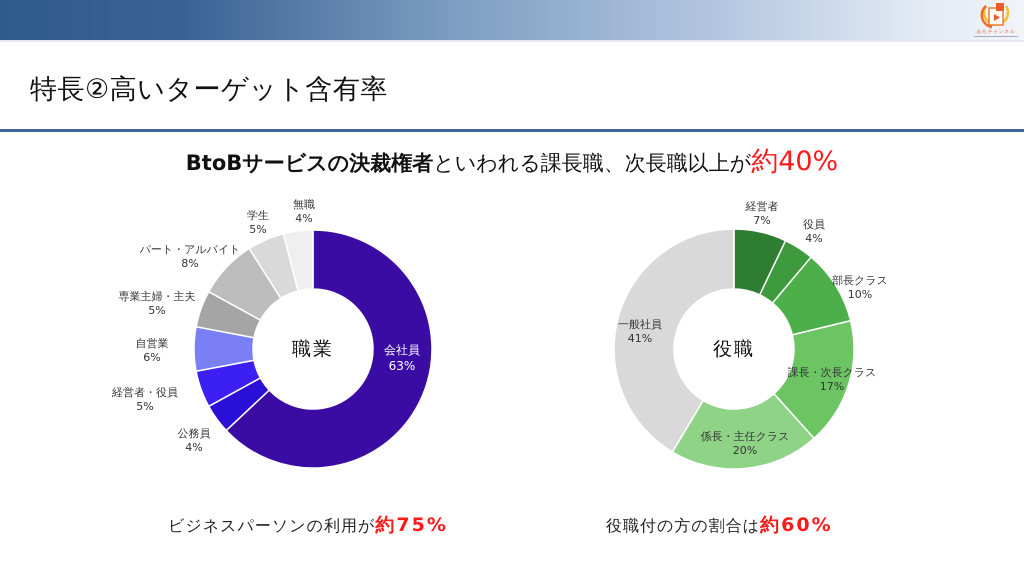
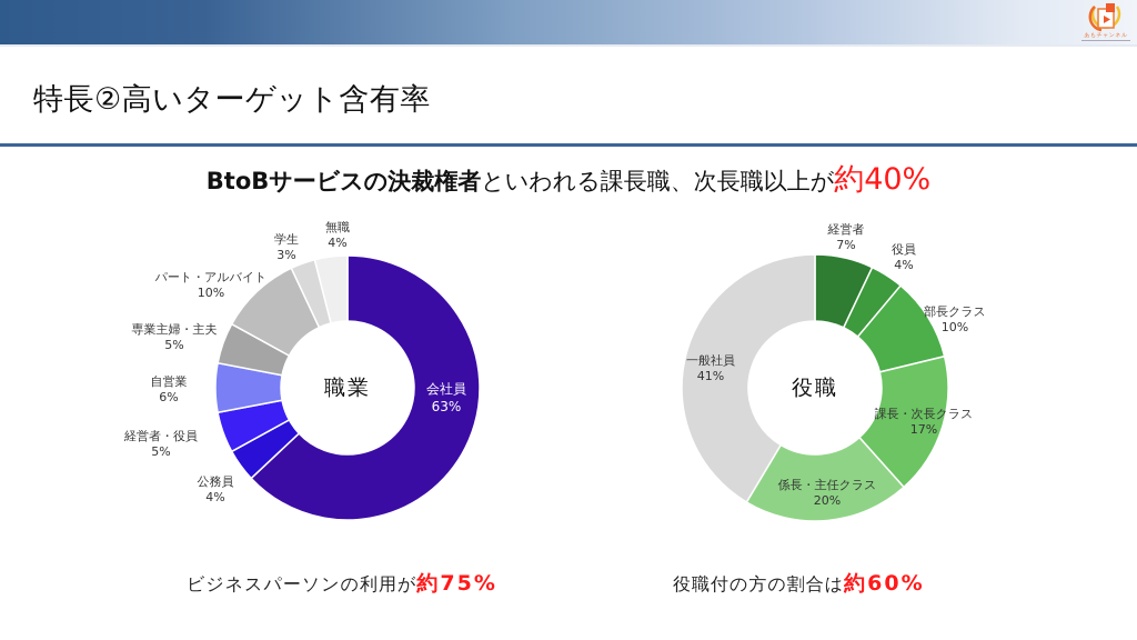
職業/パート・アルバイト: 8% -> 10%
職業/学生: 5% -> 3%
